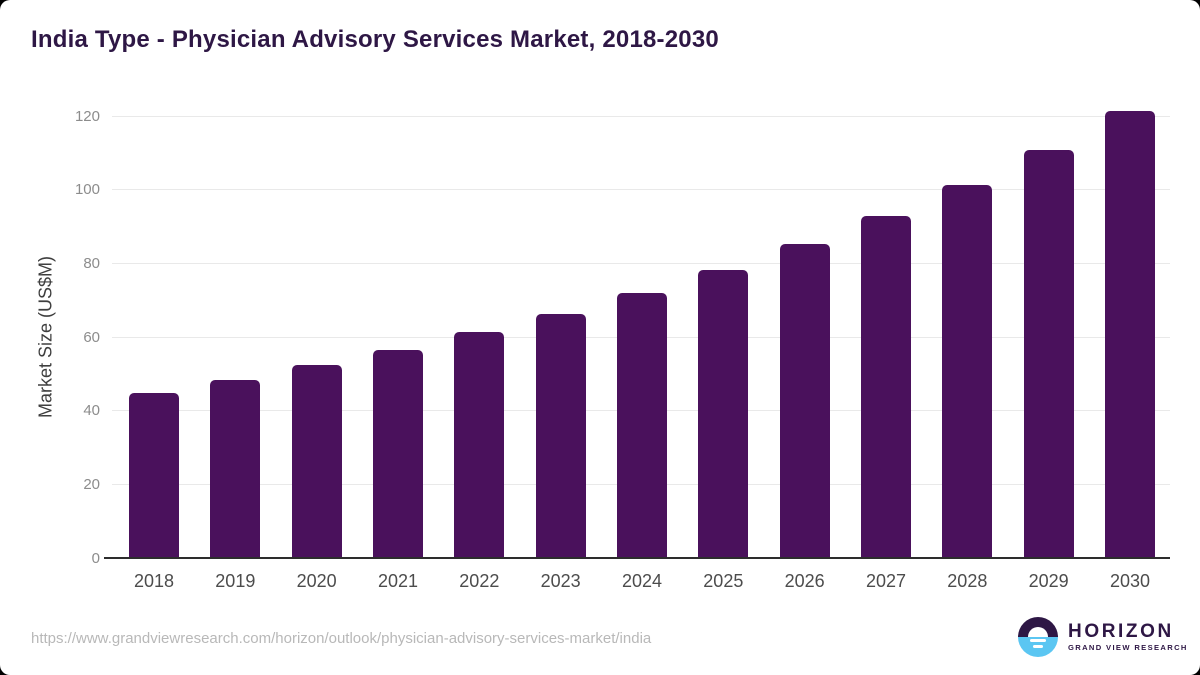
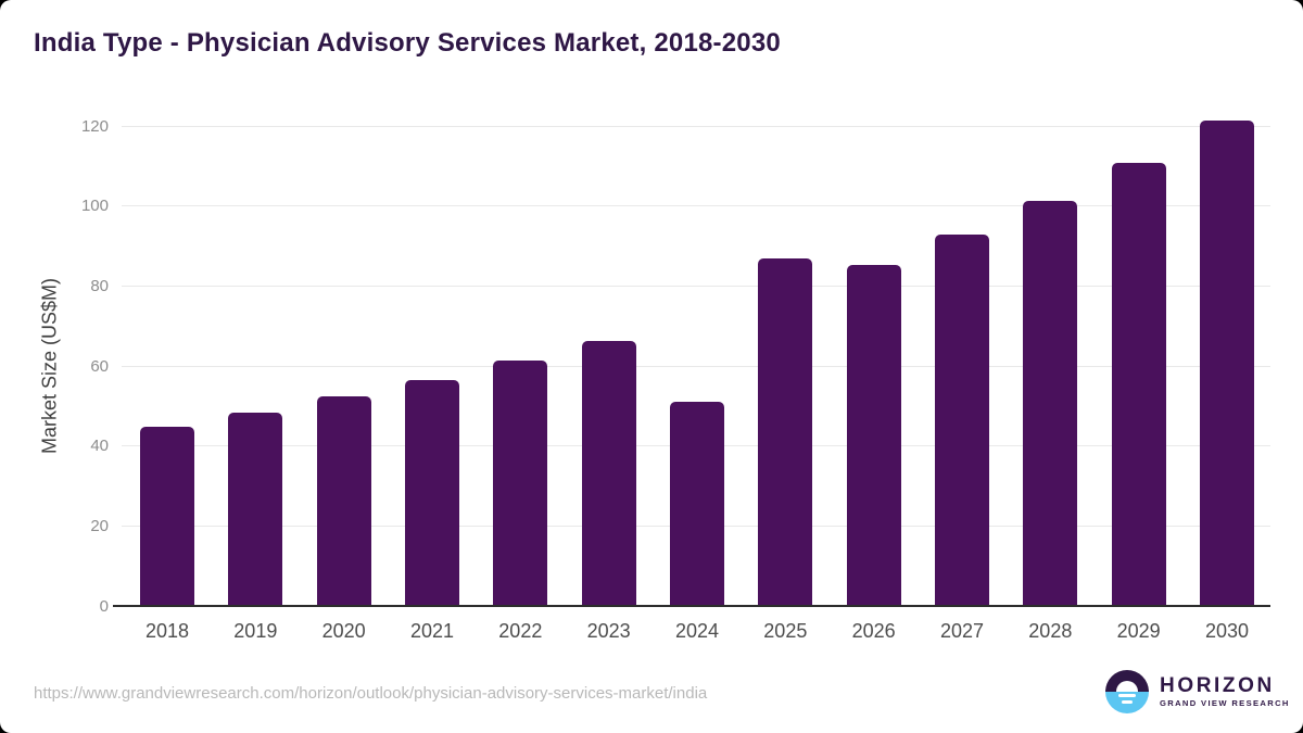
2024: 72 -> 51
2025: 78 -> 87
